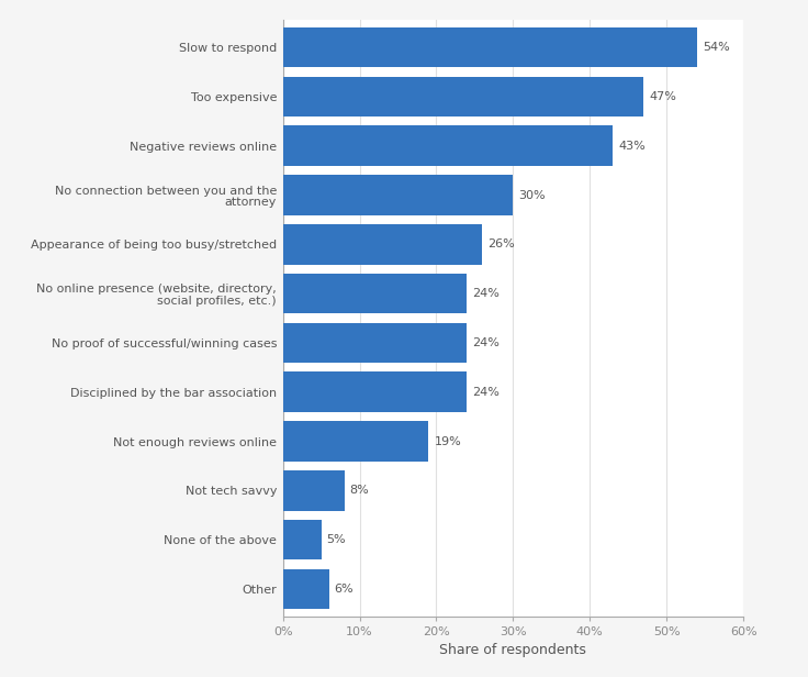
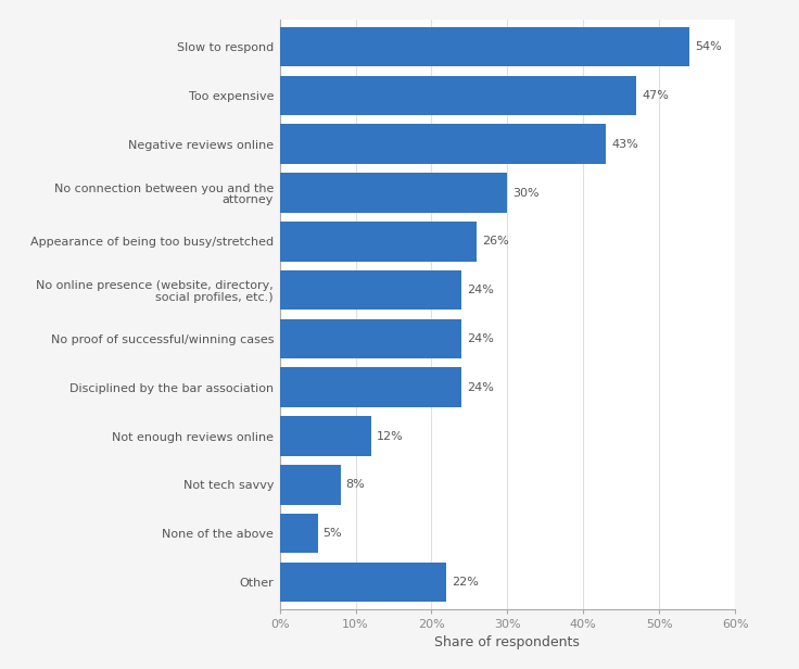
Not enough reviews online: 19% -> 12%
Other: 6% -> 22%
